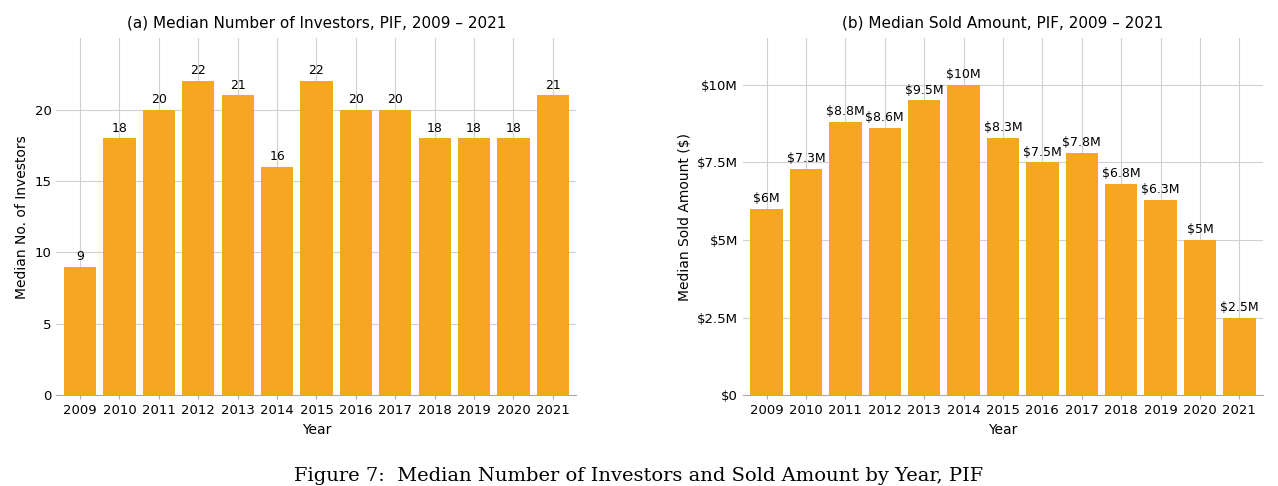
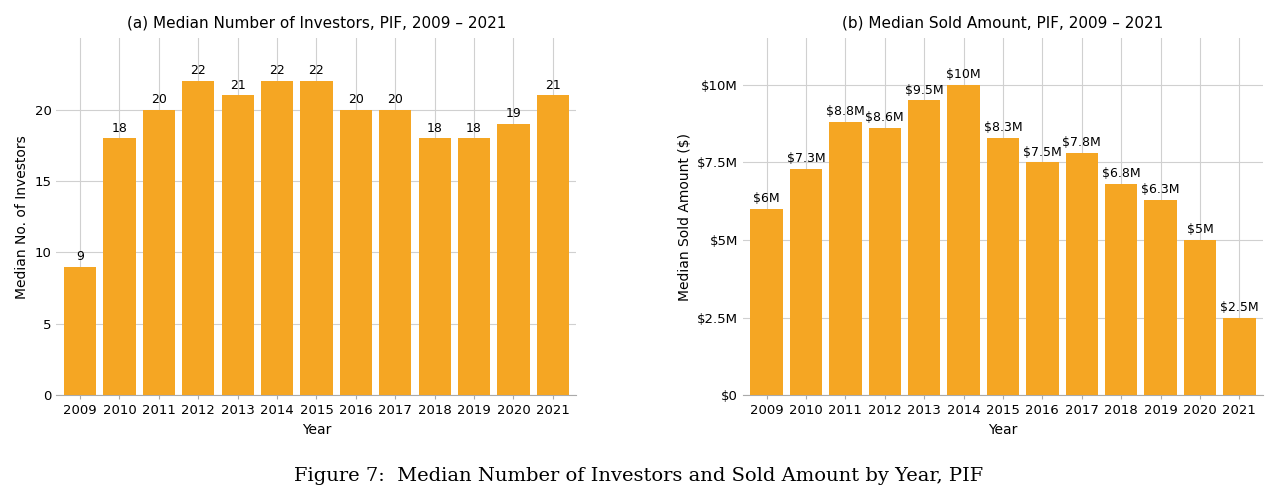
(a) Median Number of Investors, PIF, 2009 – 2021/2014: 16 -> 22
(a) Median Number of Investors, PIF, 2009 – 2021/2020: 18 -> 19
